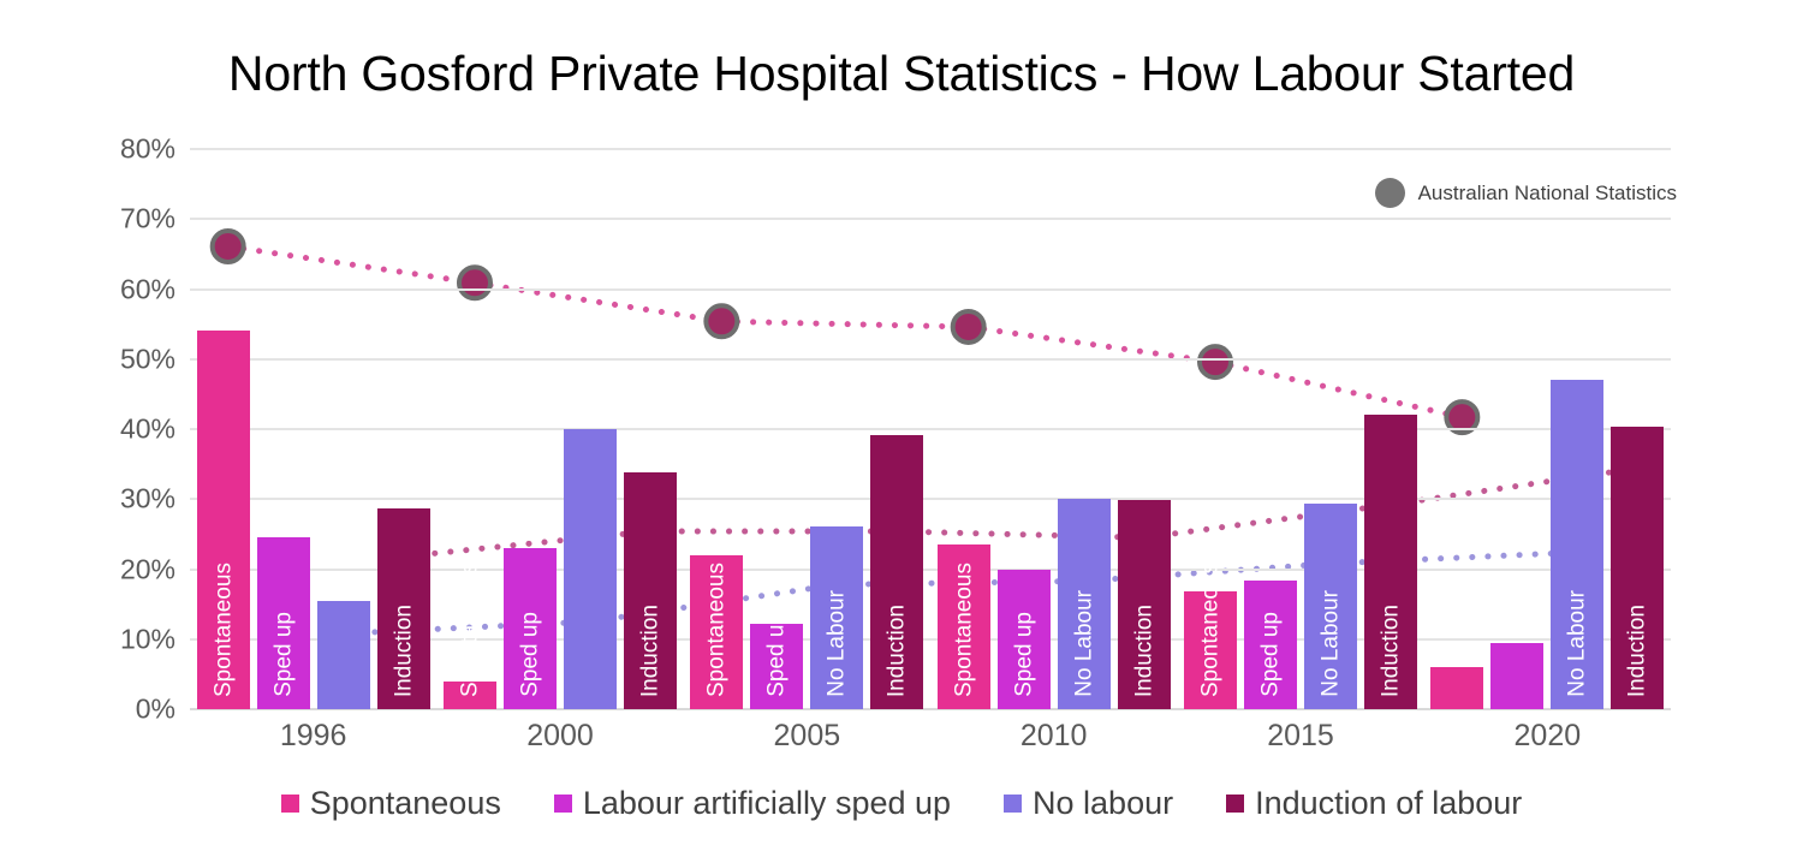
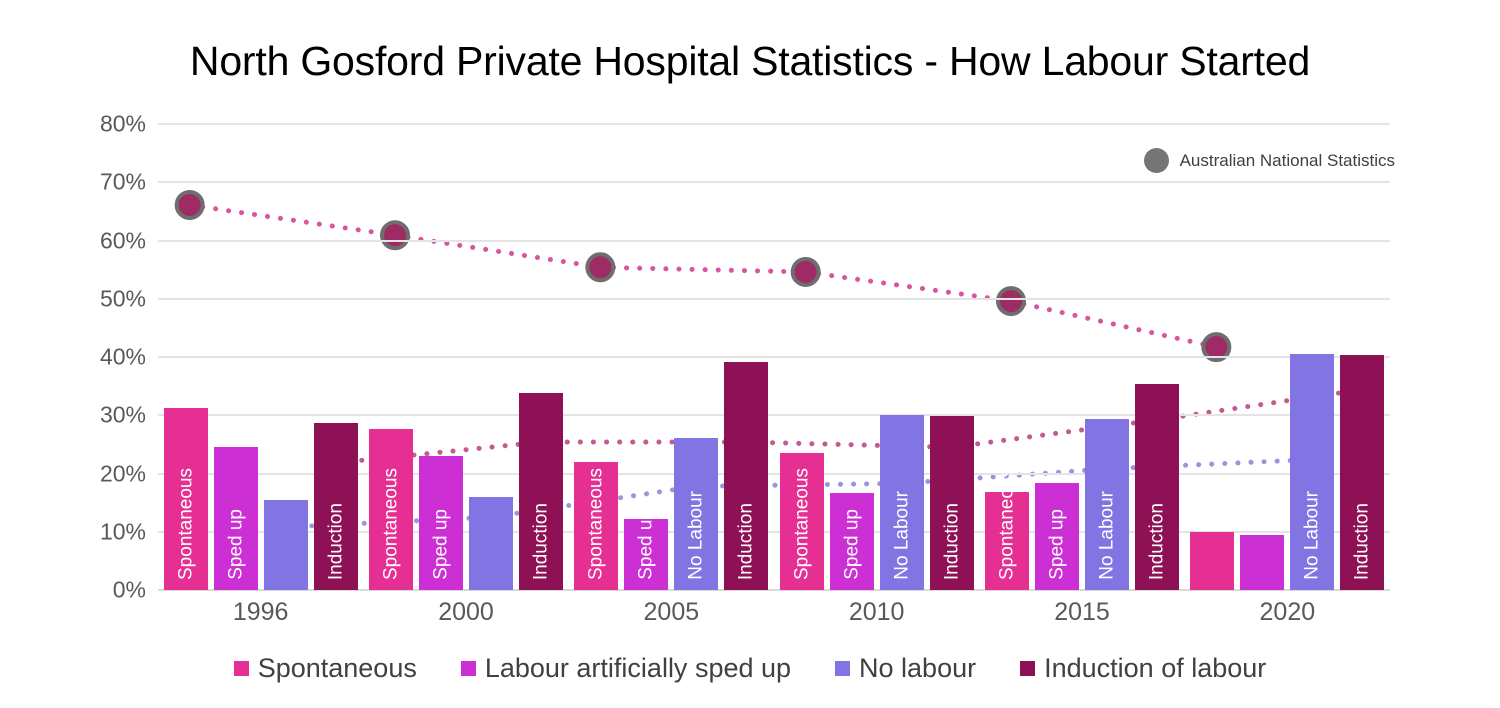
Spontaneous/1996: 54% -> 31%
Spontaneous/2000: 4% -> 28%
No labour/2000: 40% -> 16%
Labour artificially sped up/2010: 20% -> 17%
Induction of labour/2015: 42% -> 35%
Spontaneous/2020: 6% -> 10%
No labour/2020: 47% -> 41%
